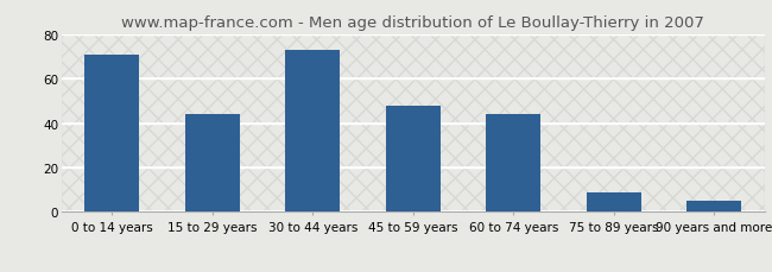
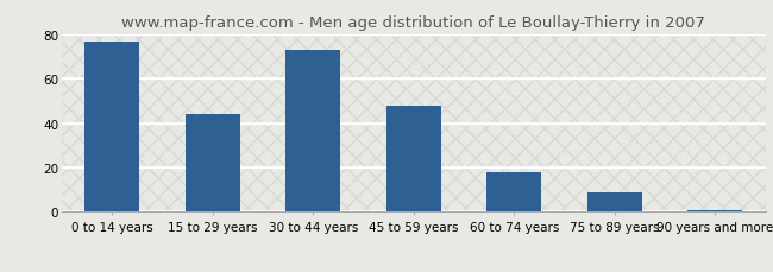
0 to 14 years: 71 -> 77
60 to 74 years: 44 -> 18
90 years and more: 5 -> 1
